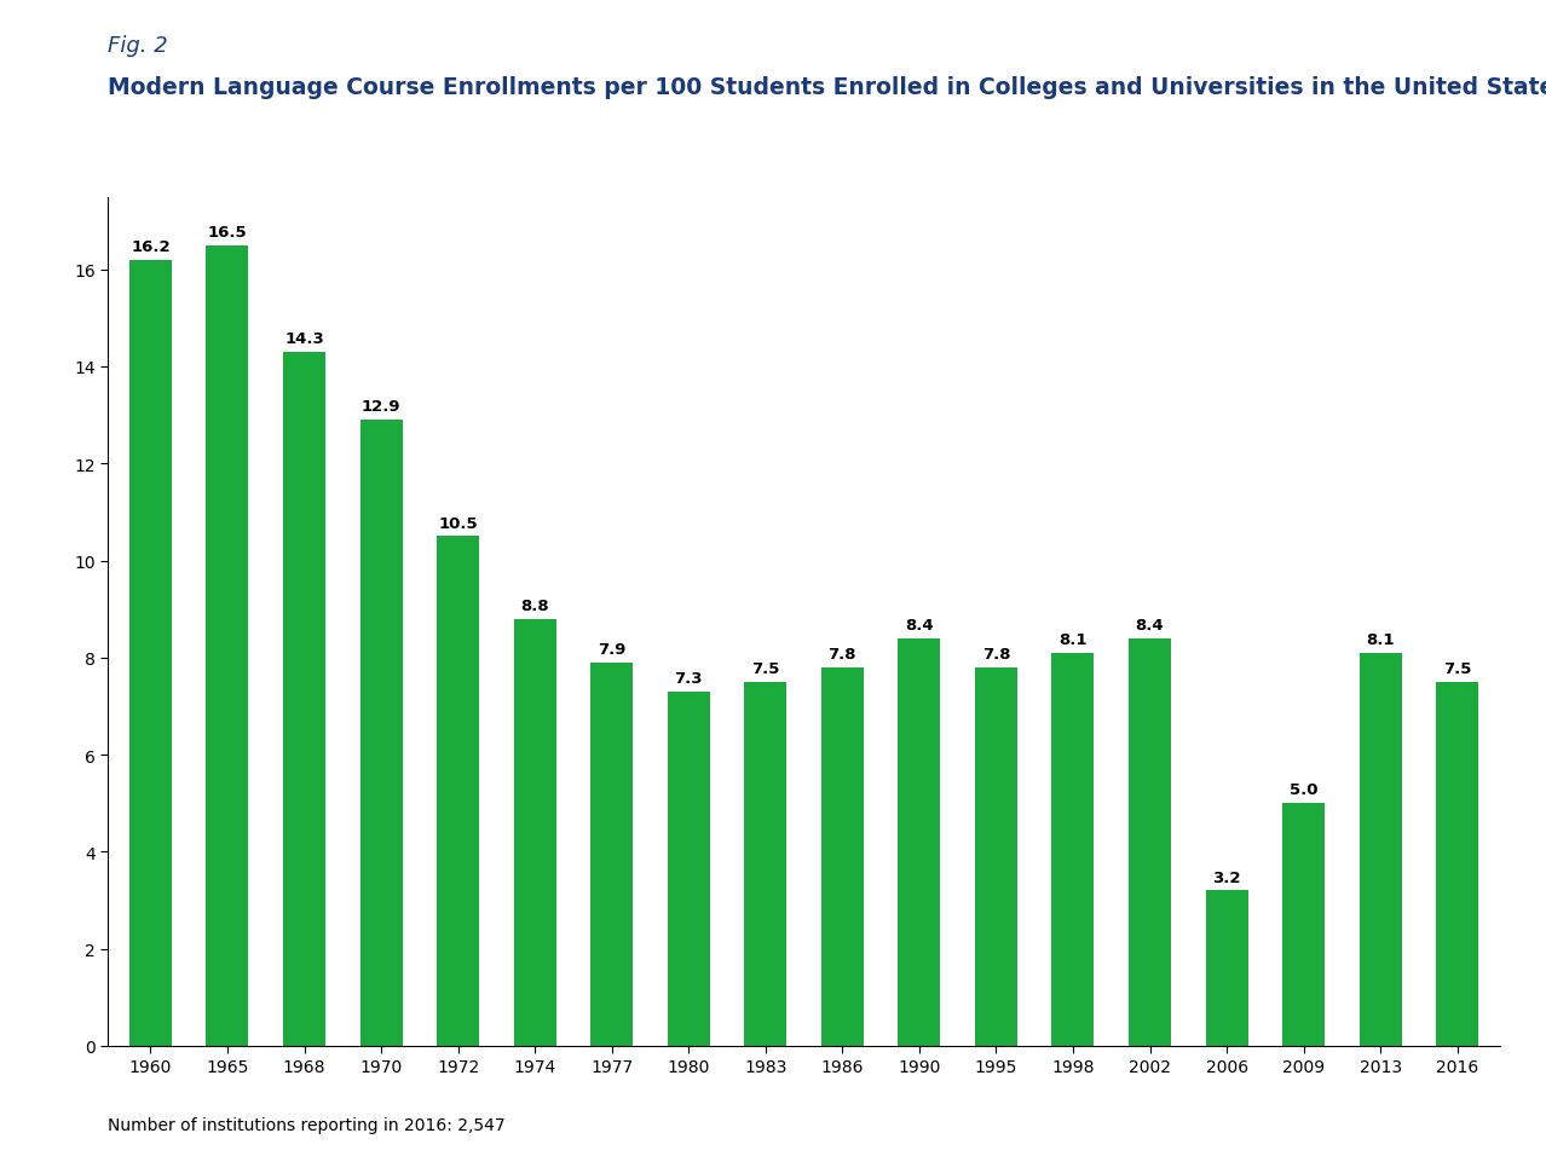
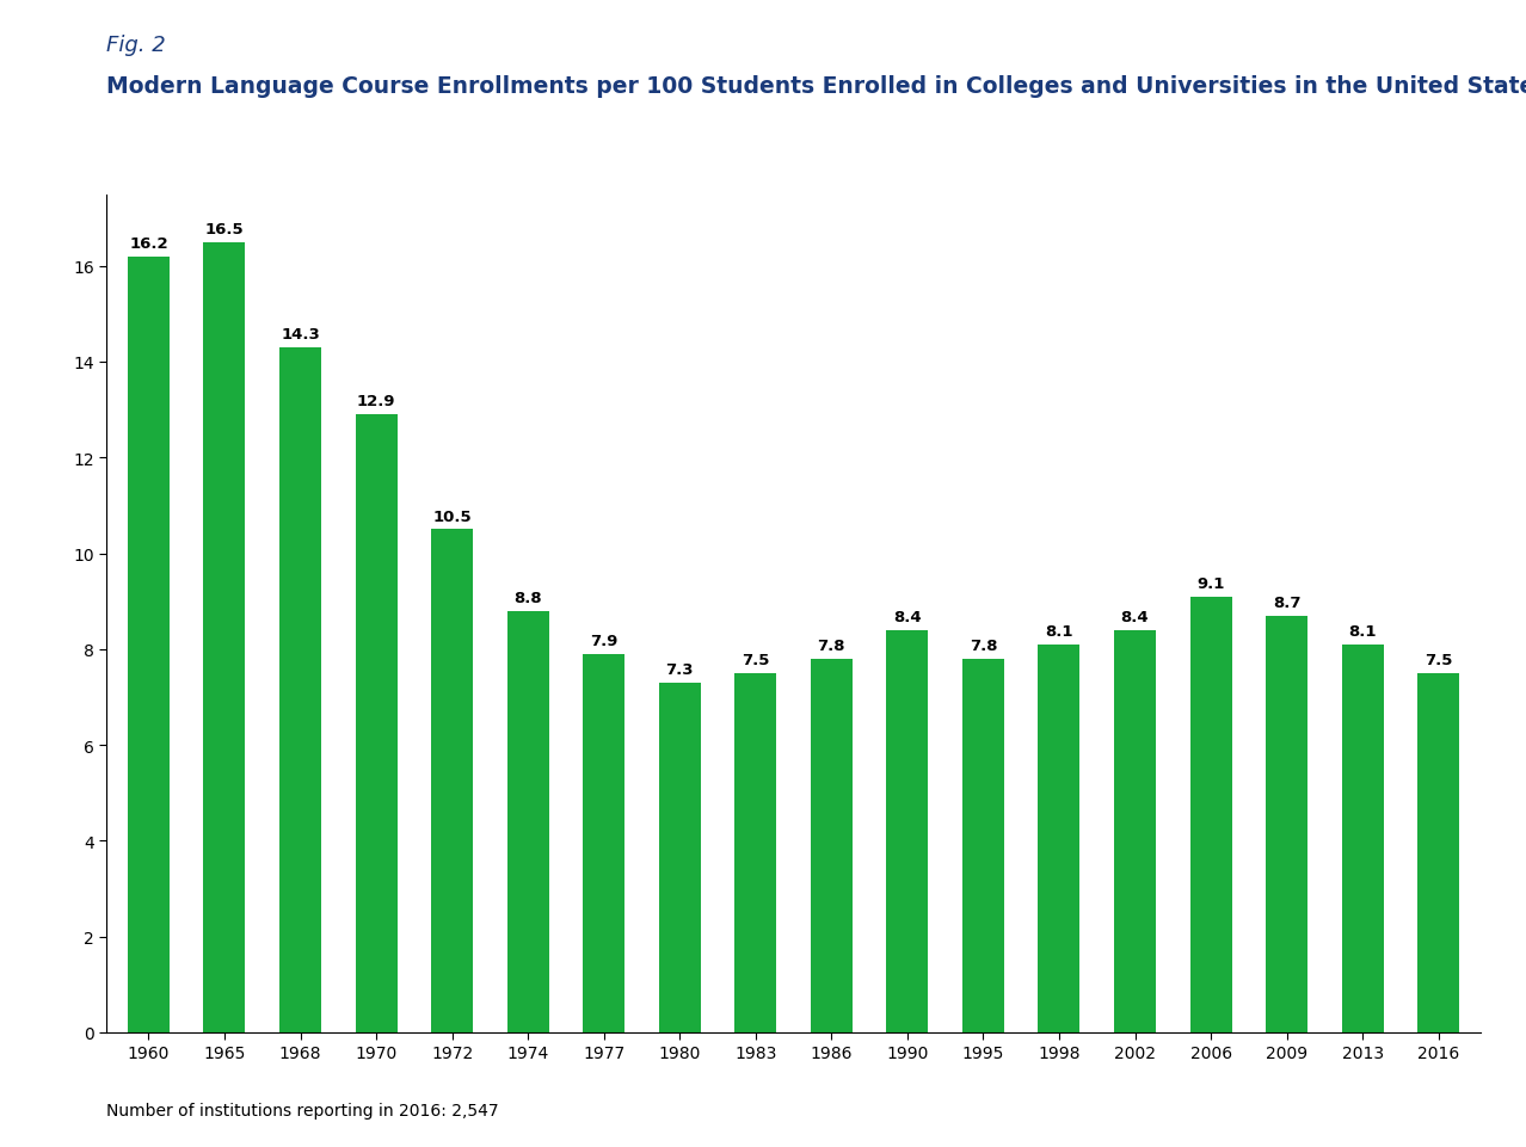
2006: 3.2 -> 9.1
2009: 5.0 -> 8.7
